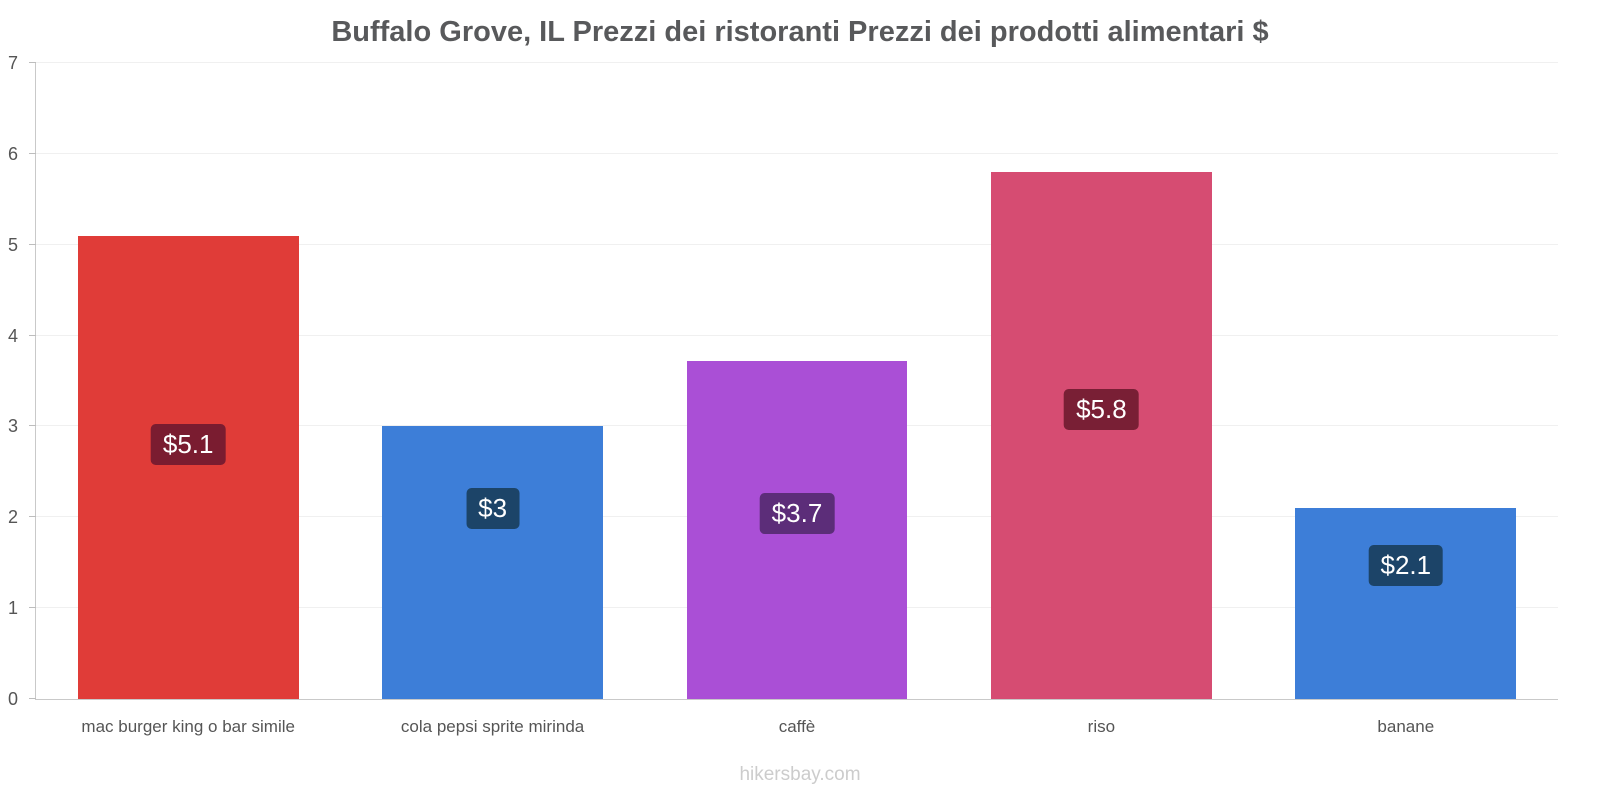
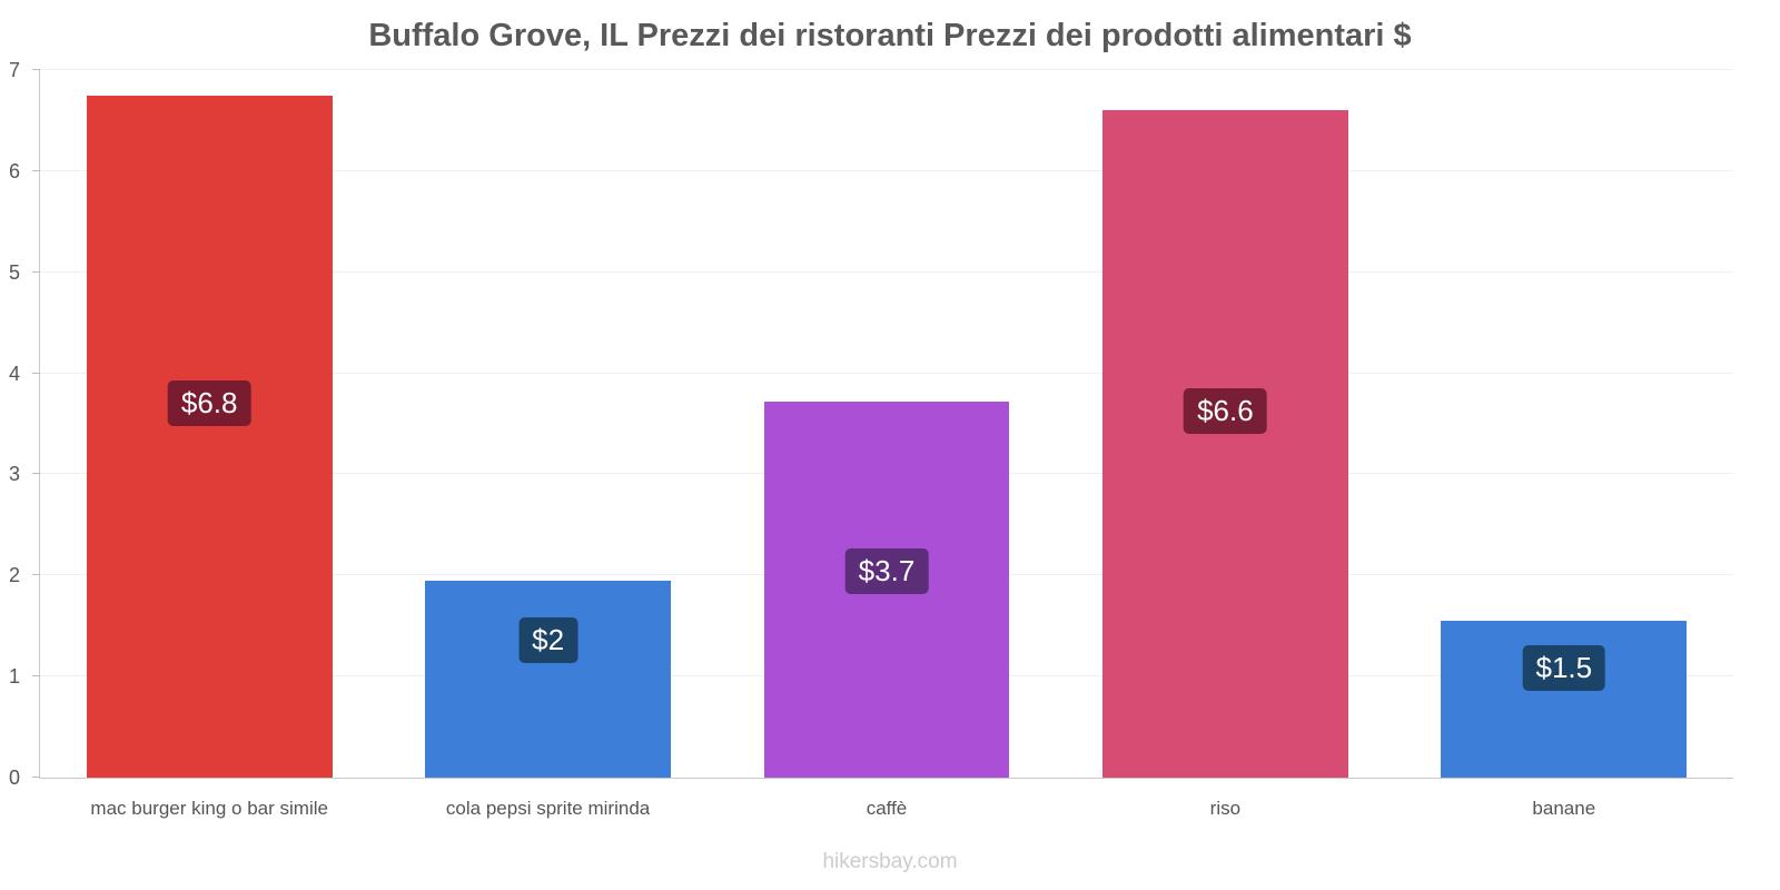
mac burger king o bar simile: $5.1 -> $6.8
cola pepsi sprite mirinda: $3 -> $2
riso: $5.8 -> $6.6
banane: $2.1 -> $1.5
